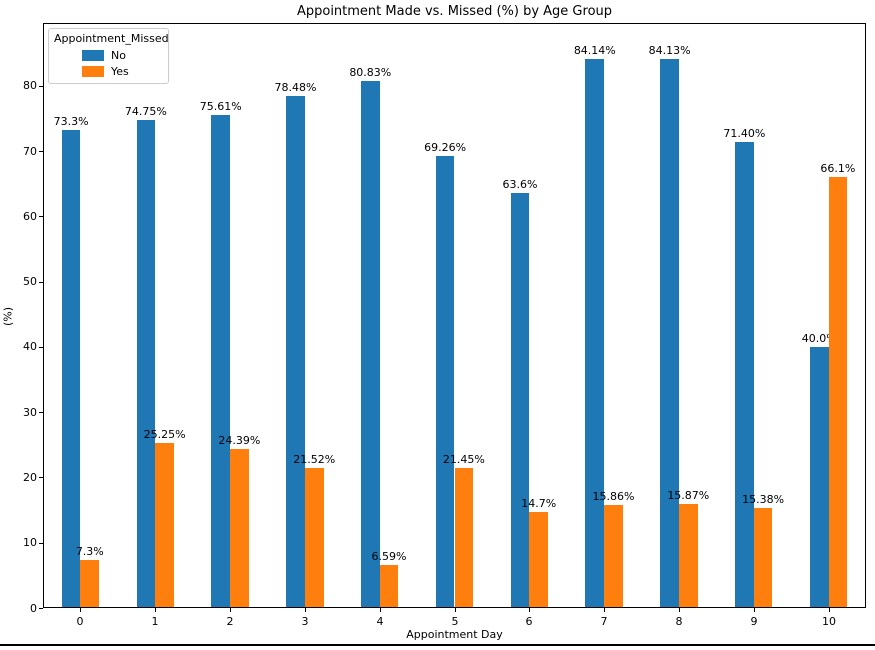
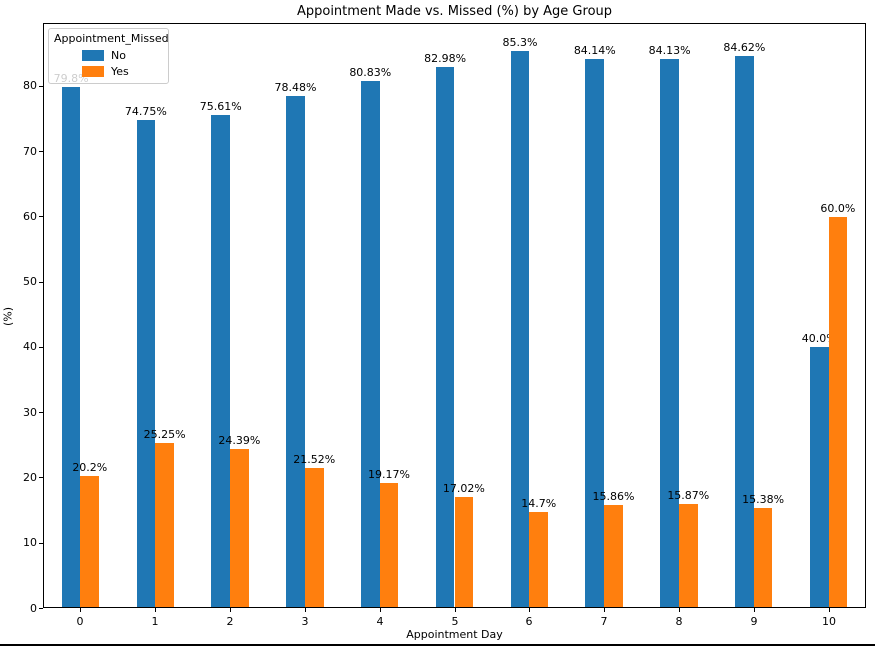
No/0: 73.3% -> 79.8%
Yes/0: 7.3% -> 20.2%
Yes/4: 6.59% -> 19.17%
No/5: 69.26% -> 82.98%
Yes/5: 21.45% -> 17.02%
No/6: 63.6% -> 85.3%
No/9: 71.40% -> 84.62%
Yes/10: 66.1% -> 60.0%
